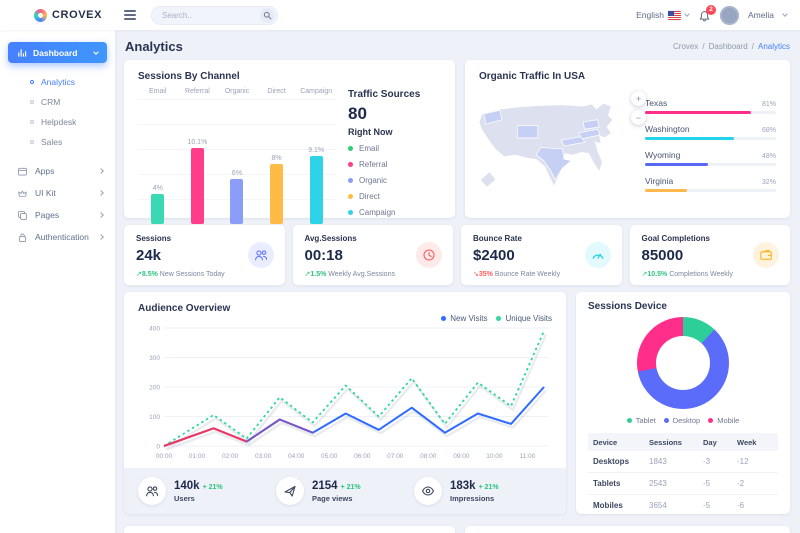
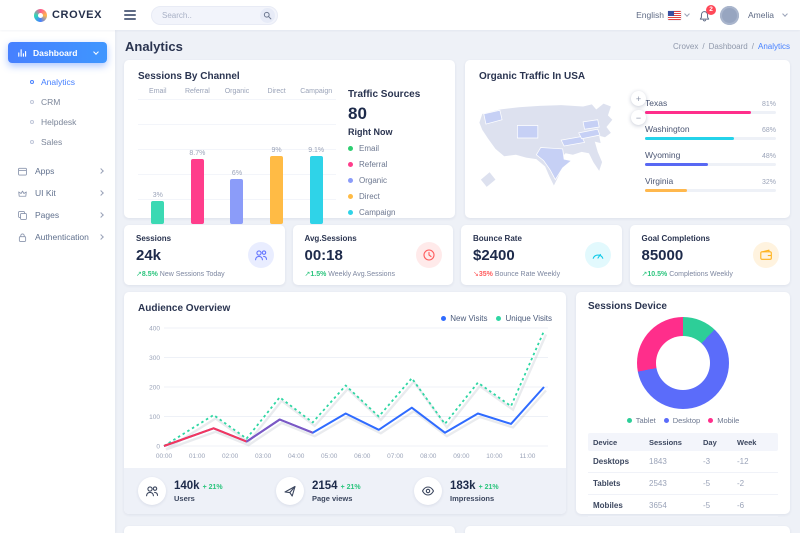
Sessions By Channel/Email: 4% -> 3%
Sessions By Channel/Referral: 10.1% -> 8.7%
Sessions By Channel/Direct: 8% -> 9%
